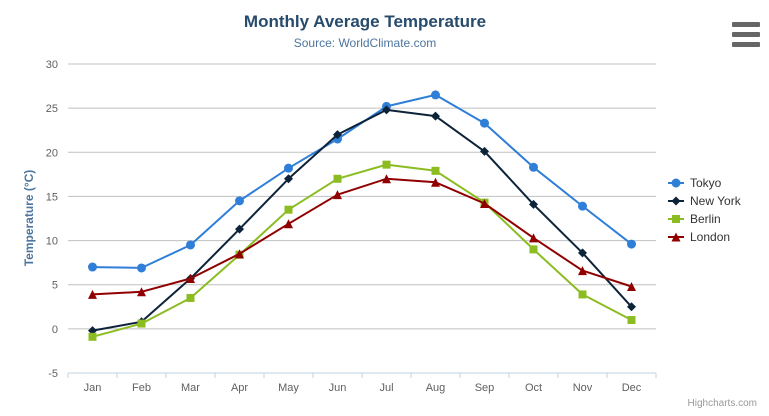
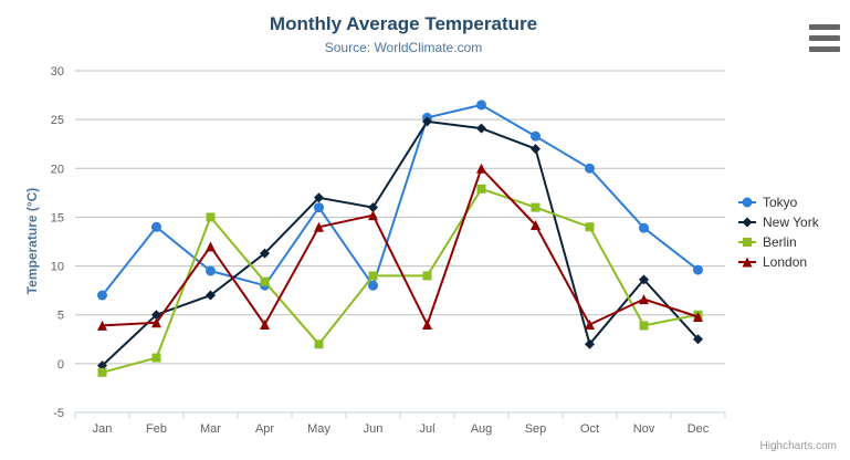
Tokyo/Feb: 7 -> 14
New York/Feb: 1 -> 5
New York/Mar: 6 -> 7
Berlin/Mar: 4 -> 15
London/Mar: 6 -> 12
Tokyo/Apr: 14 -> 8
London/Apr: 8 -> 4
Tokyo/May: 18 -> 16
Berlin/May: 14 -> 2
London/May: 12 -> 14
Tokyo/Jun: 22 -> 8
New York/Jun: 22 -> 16
Berlin/Jun: 17 -> 9
Berlin/Jul: 19 -> 9
London/Jul: 17 -> 4
London/Aug: 17 -> 20
New York/Sep: 20 -> 22
Berlin/Sep: 14 -> 16
Tokyo/Oct: 18 -> 20
New York/Oct: 14 -> 2
Berlin/Oct: 9 -> 14
London/Oct: 10 -> 4
Berlin/Dec: 1 -> 5
